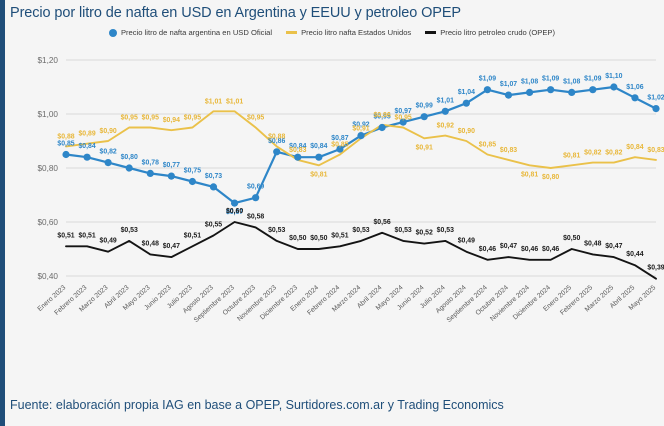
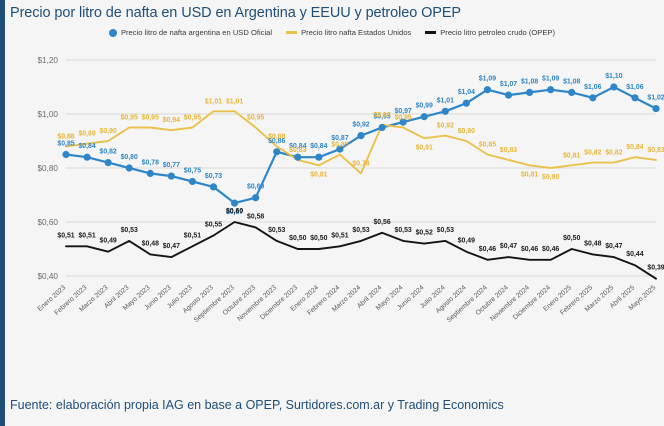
Precio litro nafta Estados Unidos/Marzo 2024: $0,91 -> $0,78
Precio litro de nafta argentina en USD Oficial/Febrero 2025: $1,09 -> $1,06
